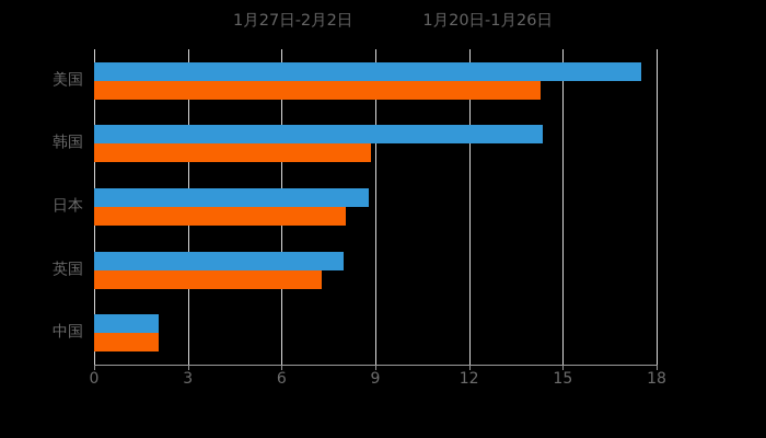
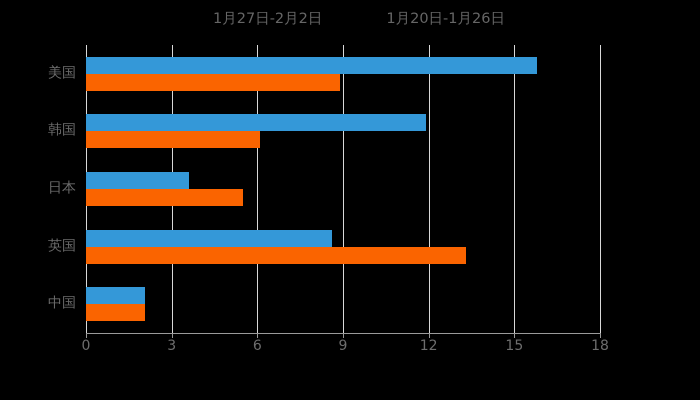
1月27日-2月2日/美国: 17.5 -> 15.8
1月20日-1月26日/美国: 14.3 -> 8.9
1月27日-2月2日/韩国: 14.3 -> 11.9
1月20日-1月26日/韩国: 8.8 -> 6.1
1月27日-2月2日/日本: 8.8 -> 3.6
1月20日-1月26日/日本: 8.1 -> 5.5
1月27日-2月2日/英国: 8.0 -> 8.6
1月20日-1月26日/英国: 7.3 -> 13.3
